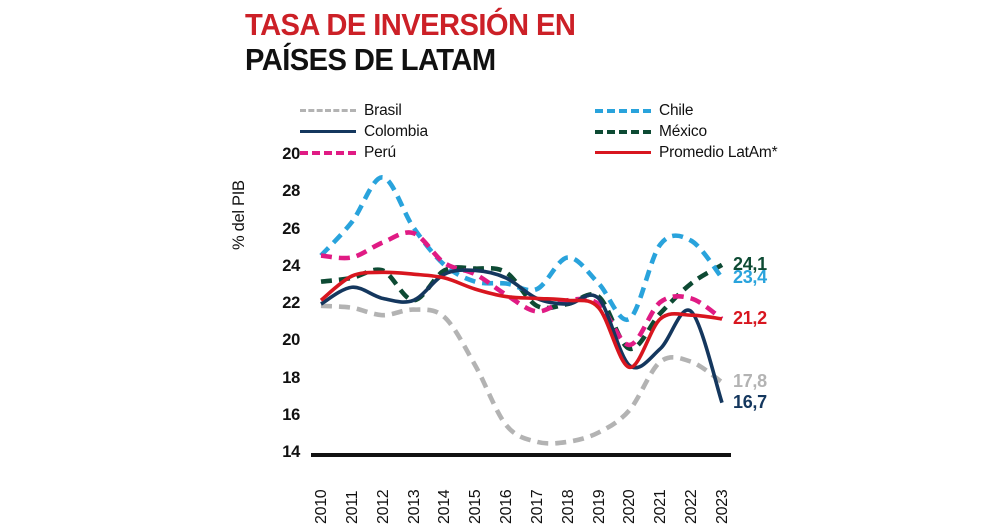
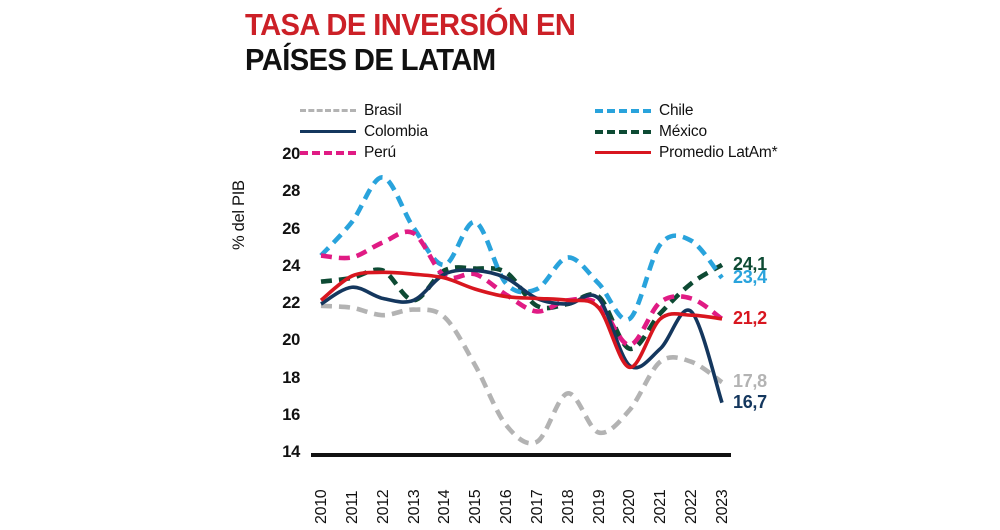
Perú/2014: 24.2 -> 23.5
Chile/2015: 23.2 -> 26.4
Brasil/2018: 14.6 -> 17.2
